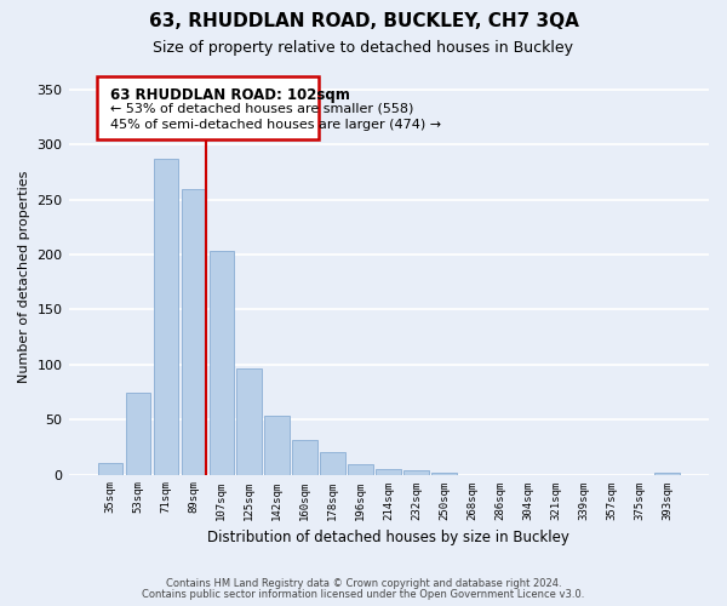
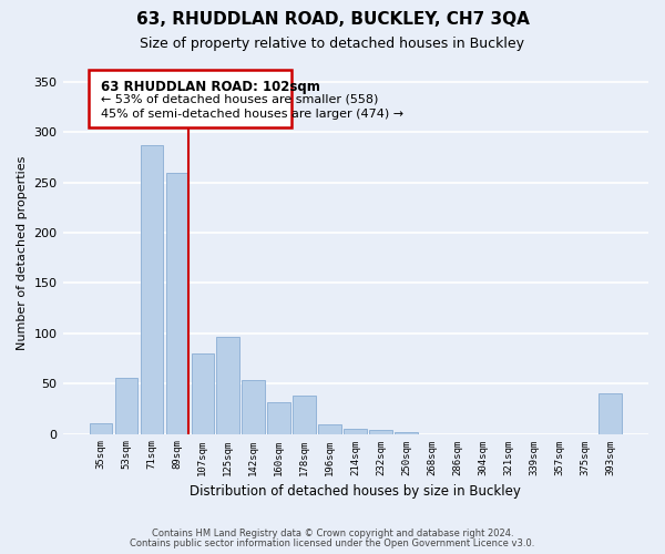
53sqm: 74 -> 56
107sqm: 204 -> 80
178sqm: 21 -> 38
393sqm: 2 -> 40
